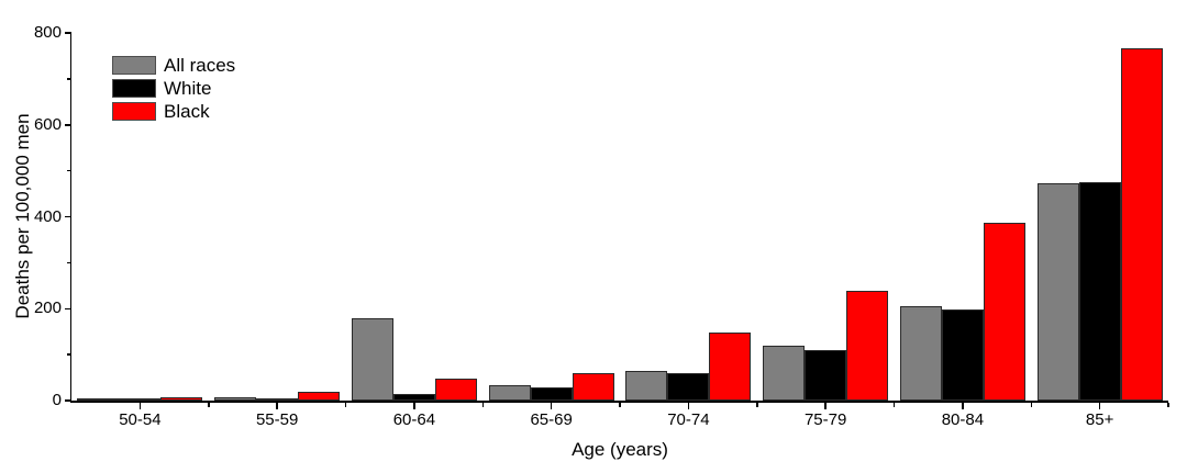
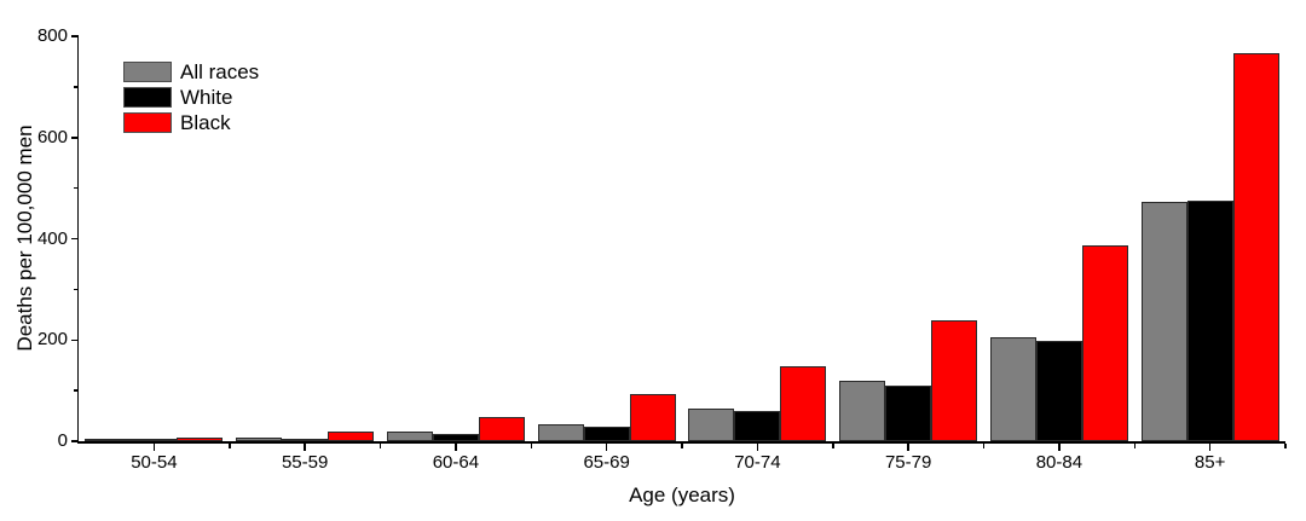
All races/60-64: 180 -> 20
Black/65-69: 60 -> 90
